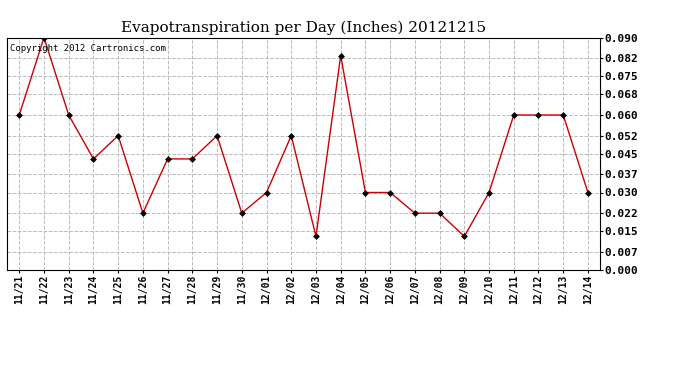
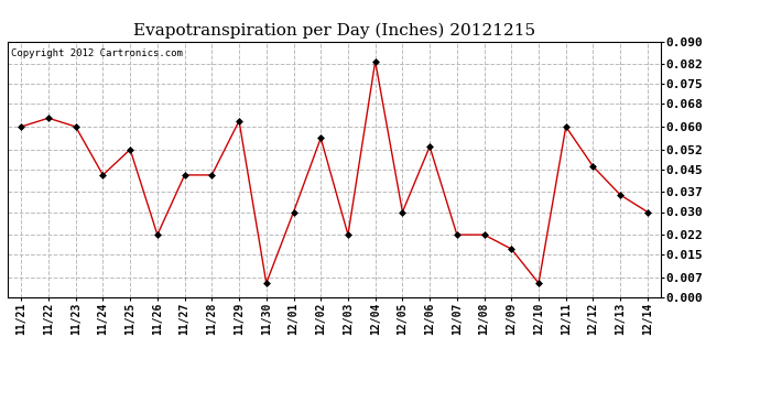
11/22: 0.090 -> 0.063
11/29: 0.052 -> 0.062
11/30: 0.022 -> 0.005
12/02: 0.052 -> 0.056
12/03: 0.013 -> 0.022
12/06: 0.030 -> 0.053
12/09: 0.013 -> 0.017
12/10: 0.030 -> 0.005
12/12: 0.060 -> 0.046
12/13: 0.060 -> 0.036
